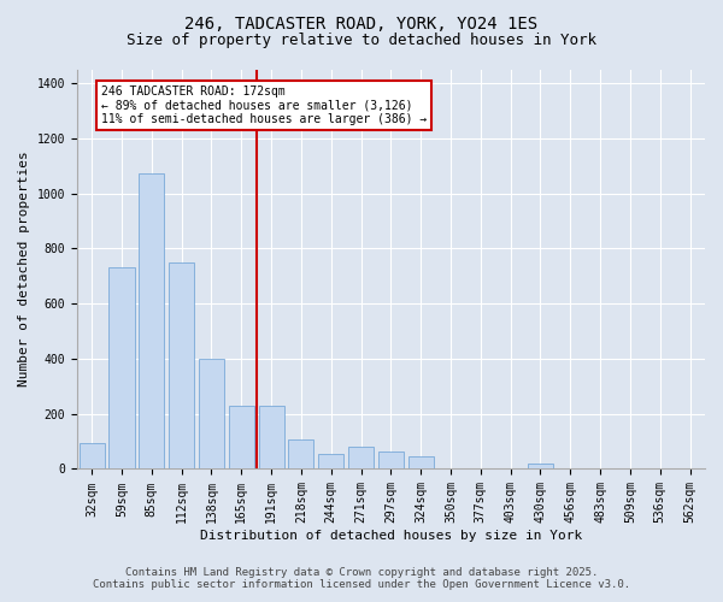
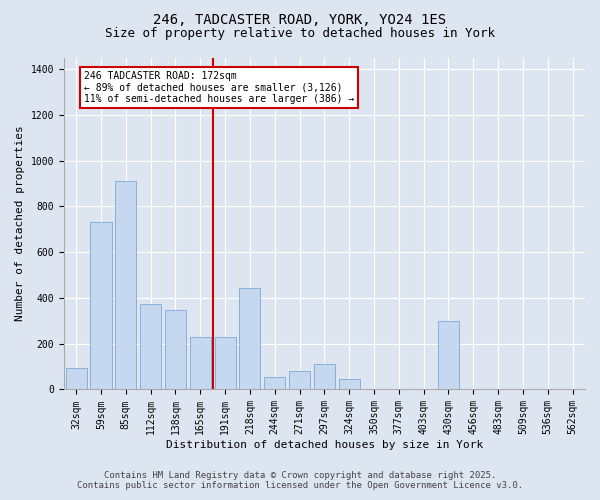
85sqm: 1070 -> 910
112sqm: 750 -> 375
138sqm: 400 -> 345
218sqm: 105 -> 445
297sqm: 65 -> 110
430sqm: 20 -> 300
